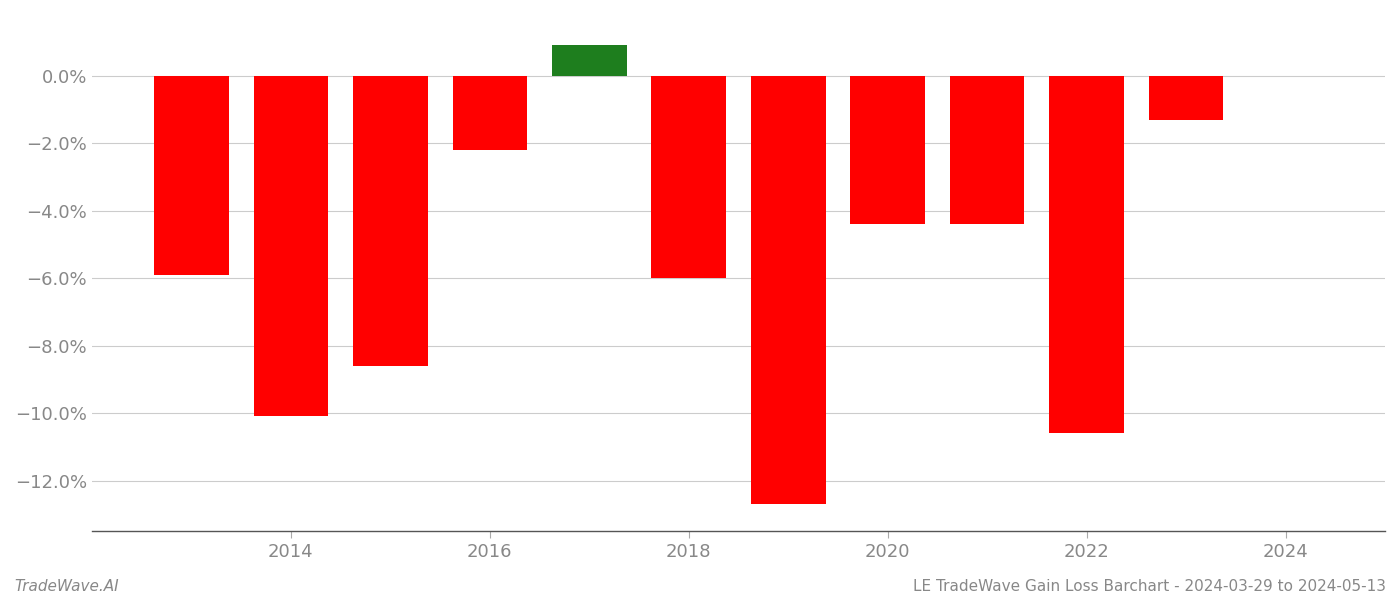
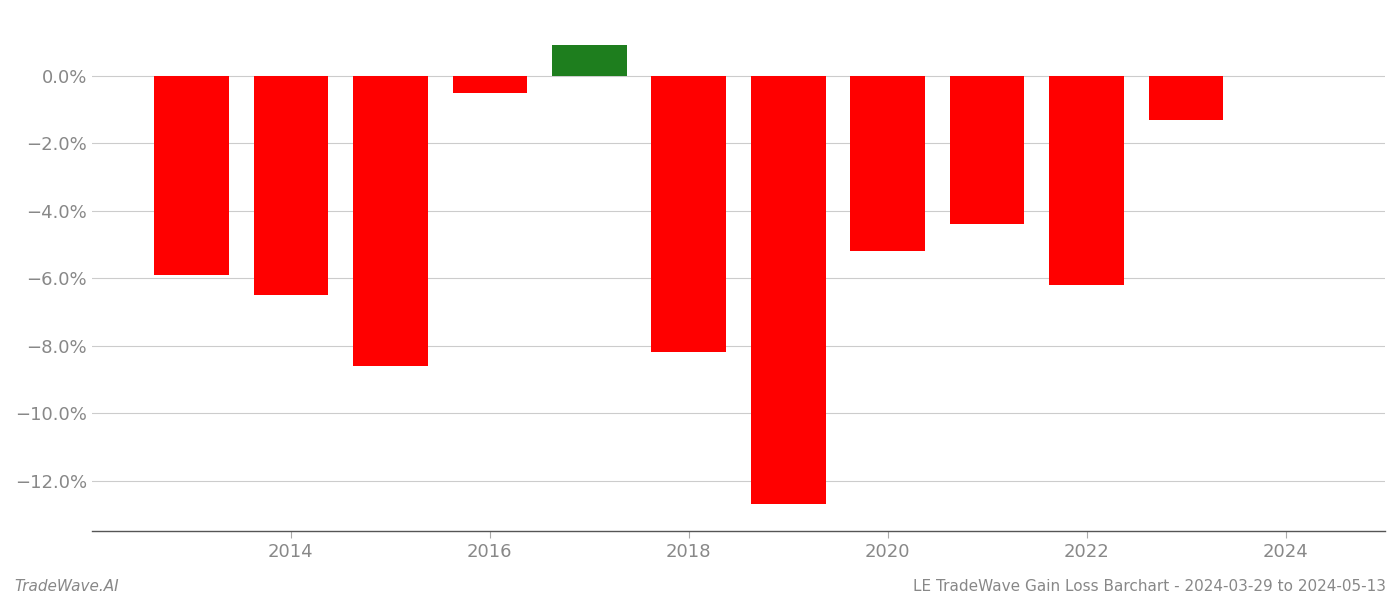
2014: -10.1% -> -6.5%
2016: -2.2% -> -0.5%
2018: -6.0% -> -8.2%
2020: -4.4% -> -5.2%
2022: -10.6% -> -6.2%
